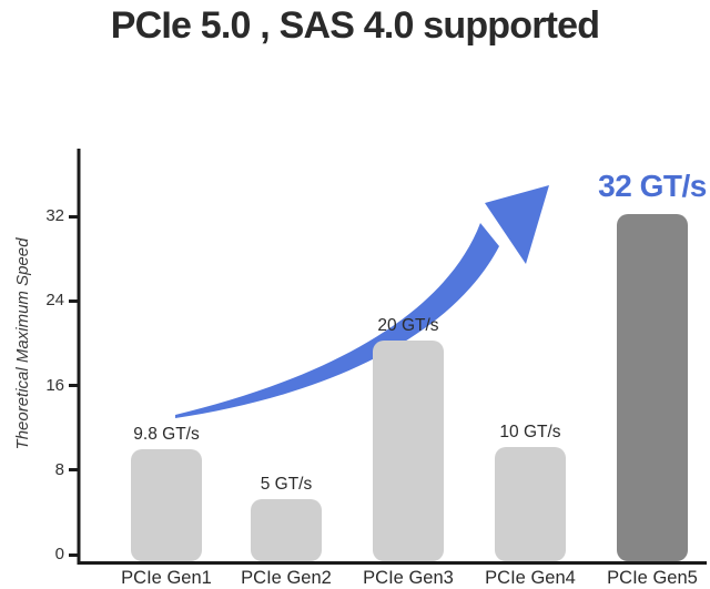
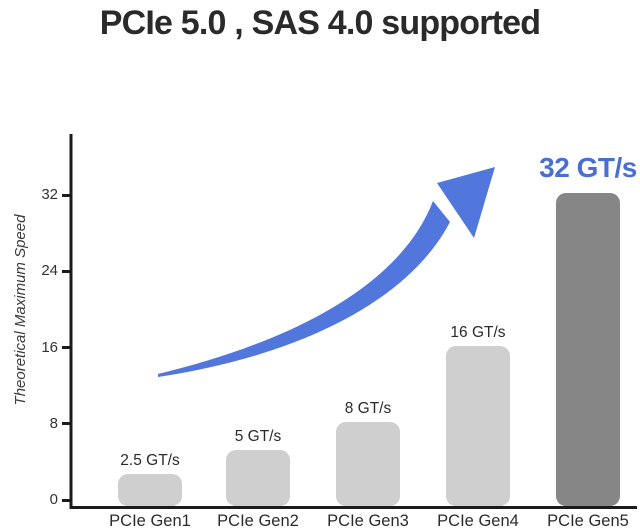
PCIe Gen1: 9.8 -> 2.5
PCIe Gen3: 20 -> 8
PCIe Gen4: 10 -> 16
